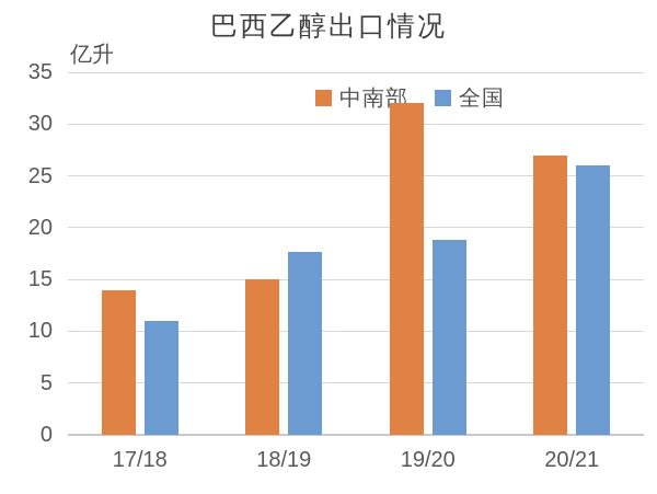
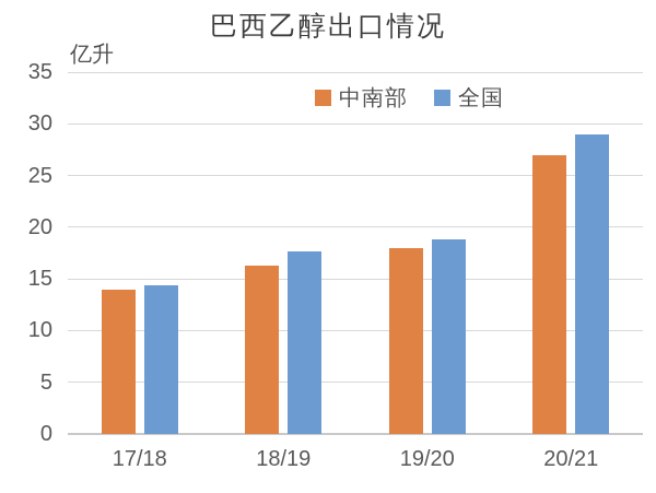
全国/17/18: 11 -> 14
中南部/18/19: 15 -> 16
中南部/19/20: 32 -> 18
全国/20/21: 26 -> 29
